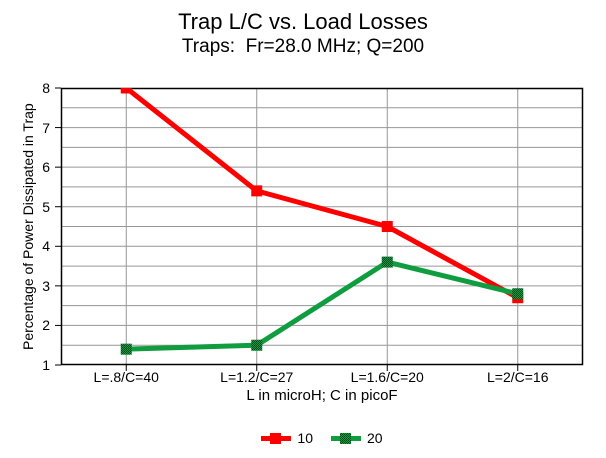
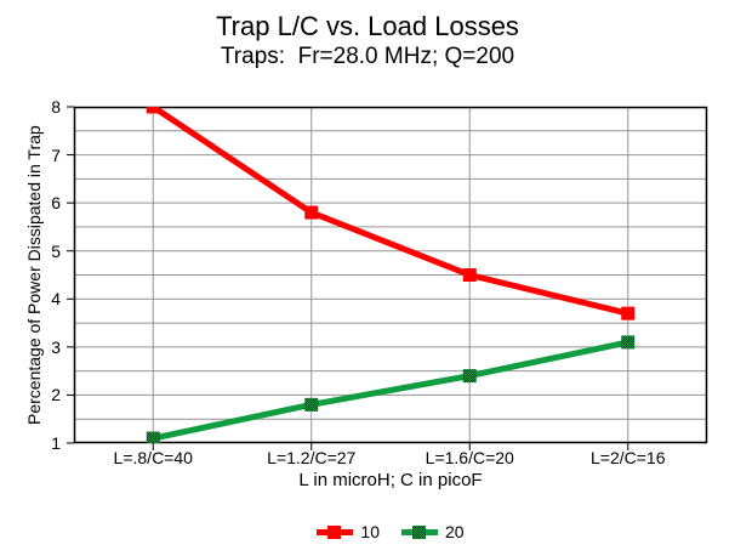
20/L=.8/C=40: 1.4 -> 1.1
10/L=1.2/C=27: 5.4 -> 5.8
20/L=1.2/C=27: 1.5 -> 1.8
20/L=1.6/C=20: 3.6 -> 2.4
10/L=2/C=16: 2.7 -> 3.7
20/L=2/C=16: 2.8 -> 3.1
